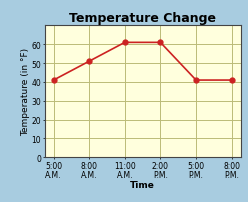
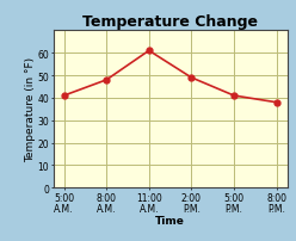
8:00 A.M.: 51 -> 48
2:00 P.M.: 61 -> 49
8:00 P.M.: 41 -> 38
